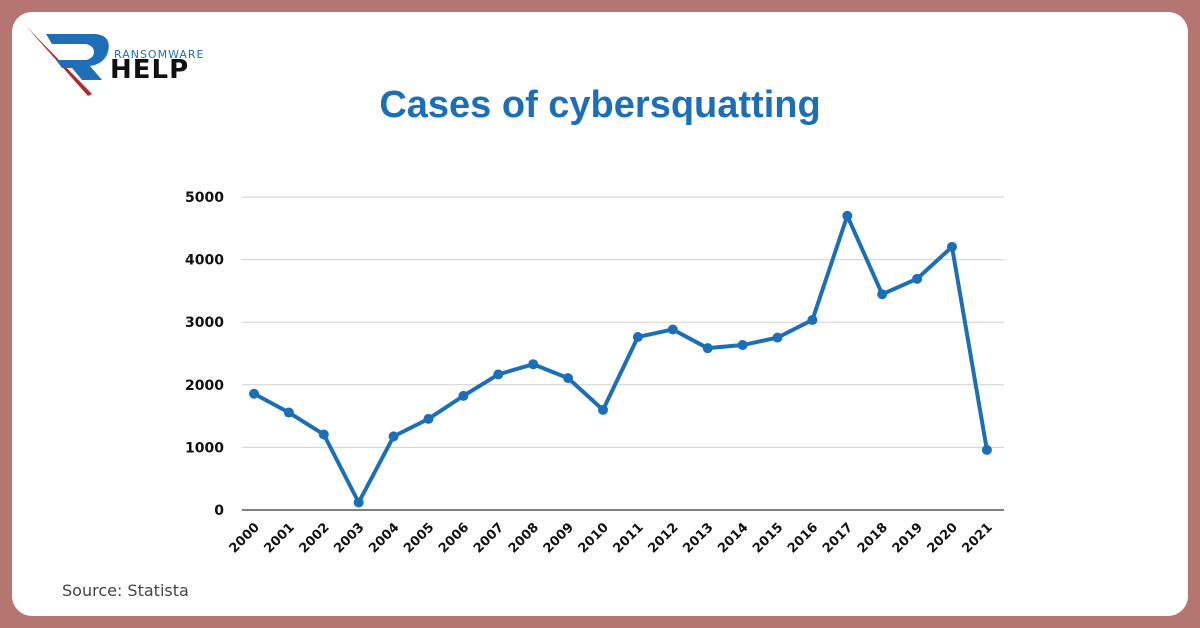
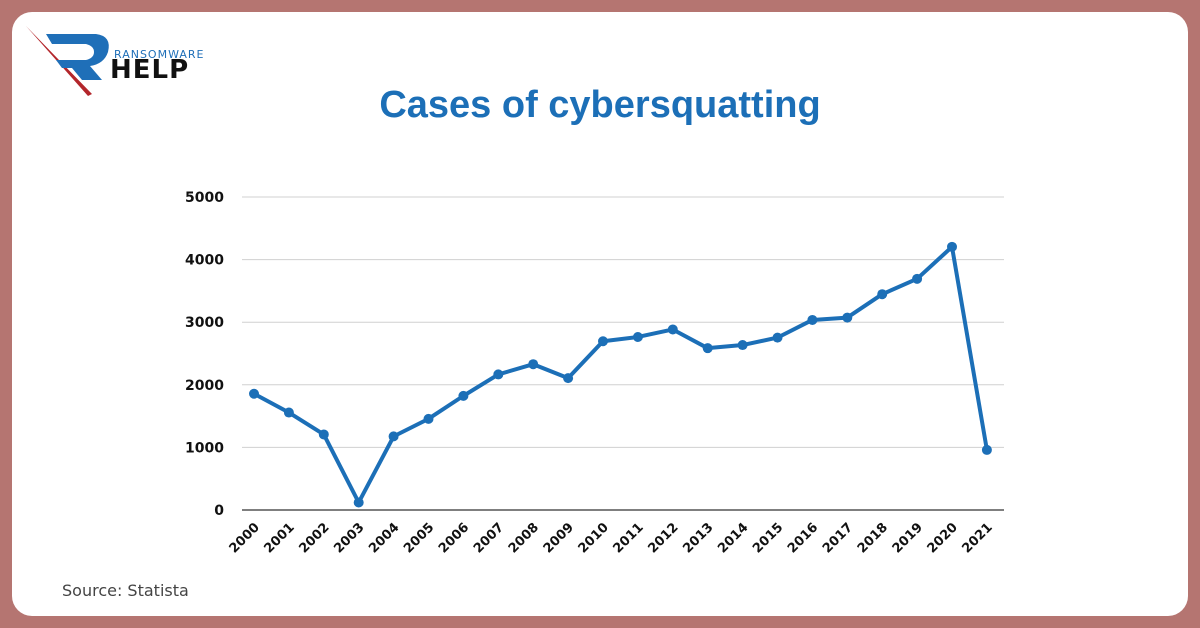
2010: 1600 -> 2700
2017: 4700 -> 3100
